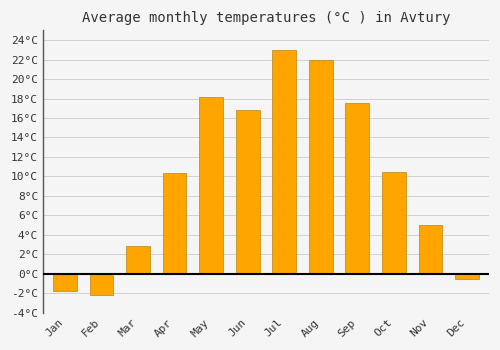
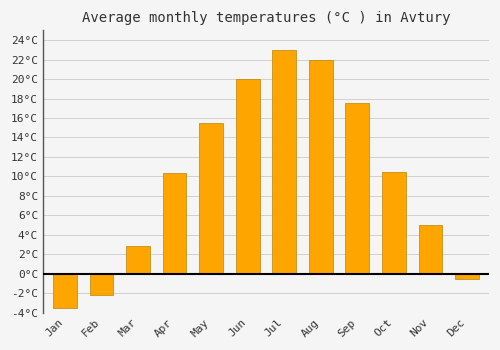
Jan: -1.8°C -> -3.5°C
May: 18.2°C -> 15.5°C
Jun: 16.8°C -> 20.0°C
